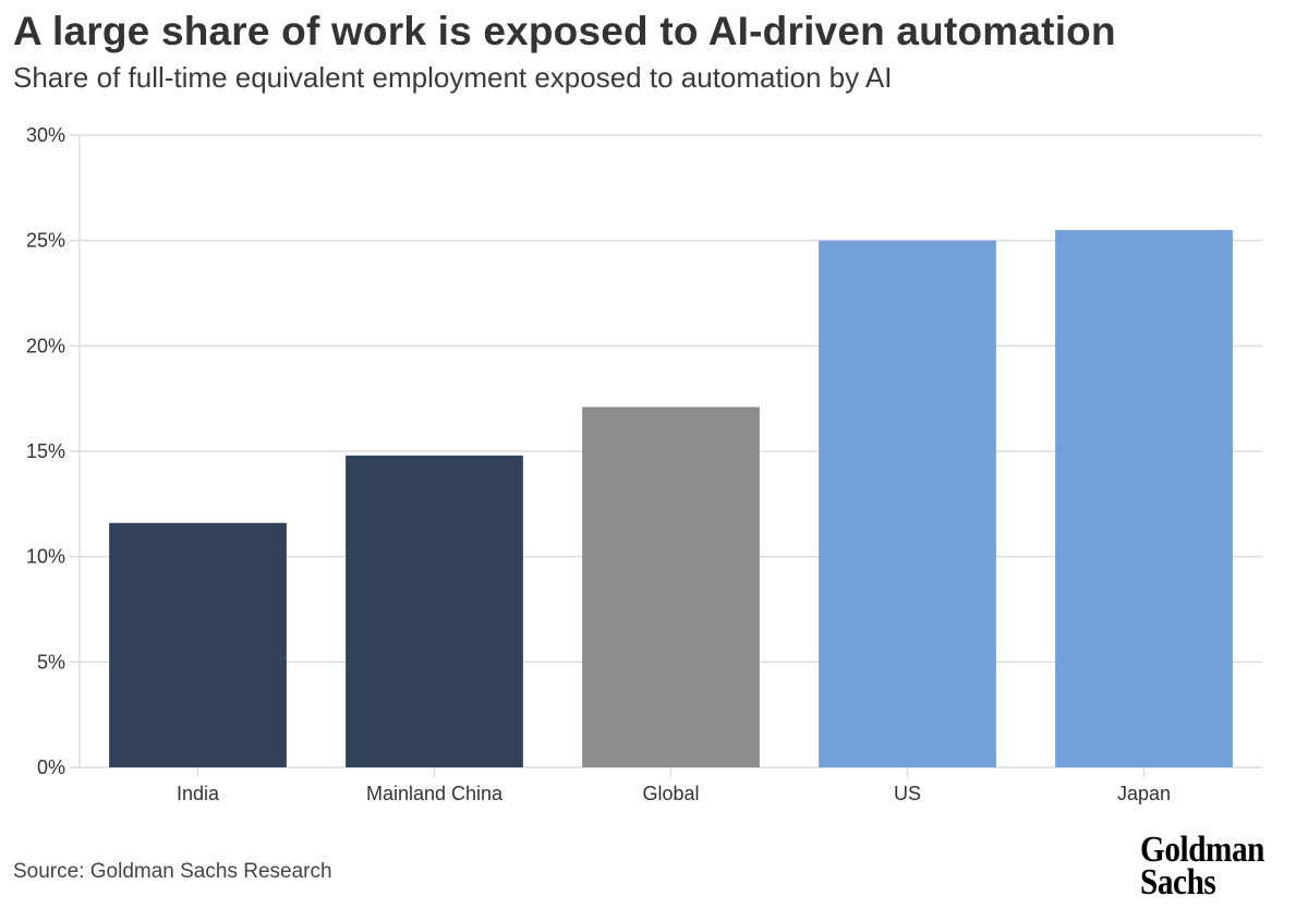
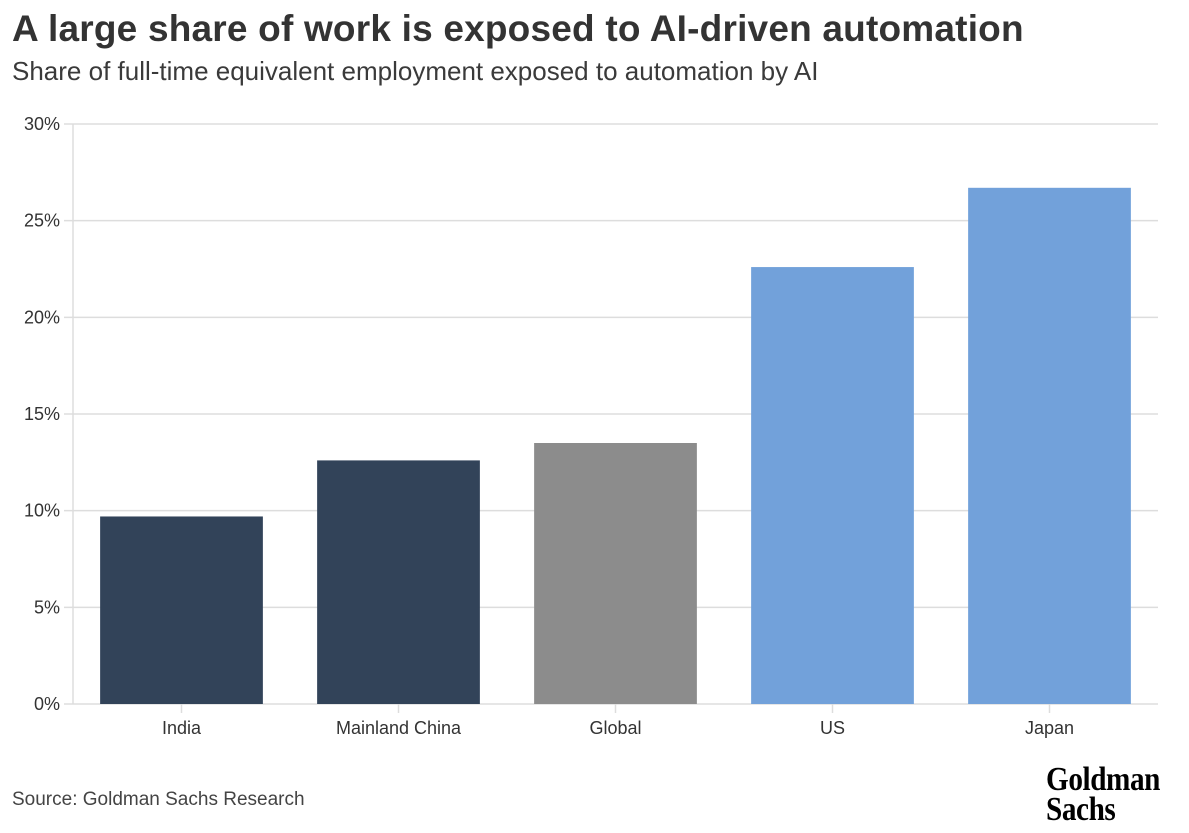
India: 11.6% -> 9.7%
Mainland China: 14.8% -> 12.6%
Global: 17.1% -> 13.5%
US: 25.0% -> 22.6%
Japan: 25.5% -> 26.7%
